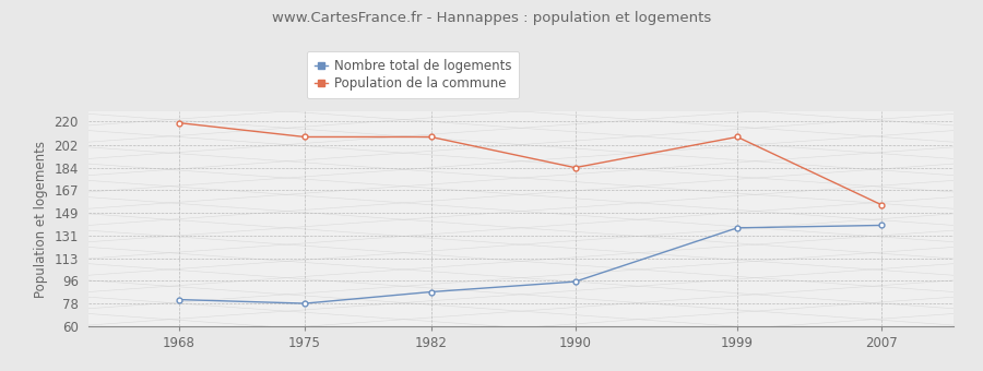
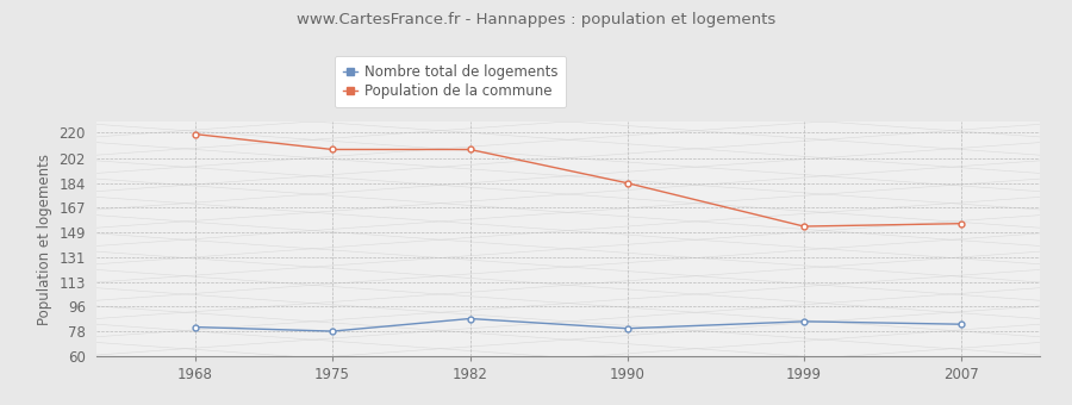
Nombre total de logements/1990: 95 -> 80
Population de la commune/1999: 208 -> 153
Nombre total de logements/1999: 137 -> 85
Nombre total de logements/2007: 139 -> 83
